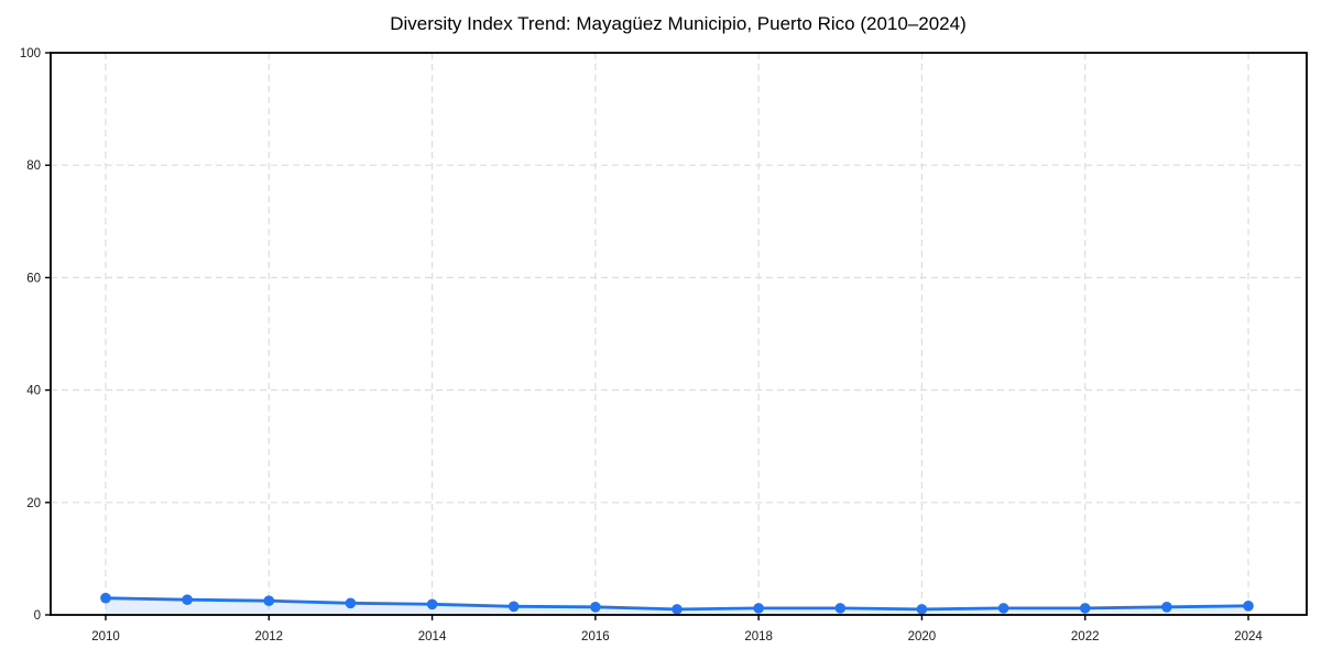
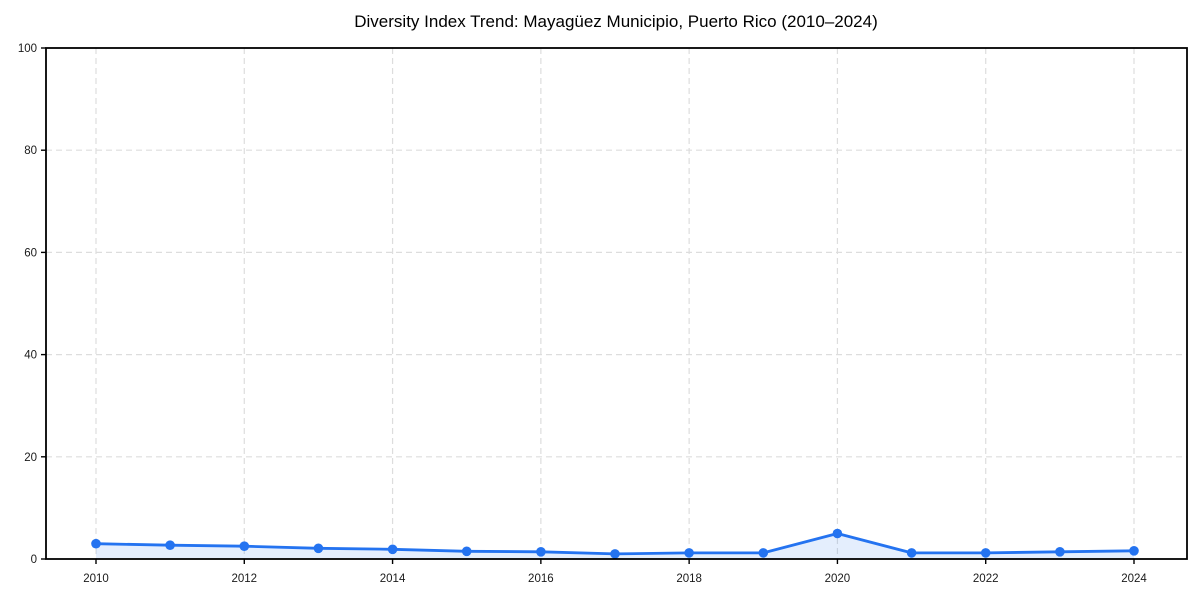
2020: 1 -> 5
